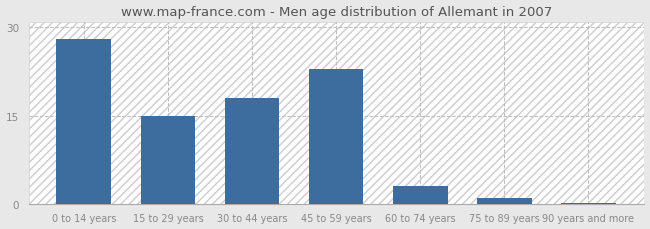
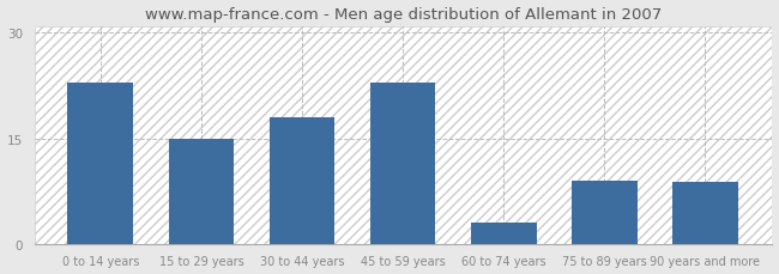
0 to 14 years: 28.0 -> 23.0
75 to 89 years: 1.0 -> 9.0
90 years and more: 0.2 -> 8.8
